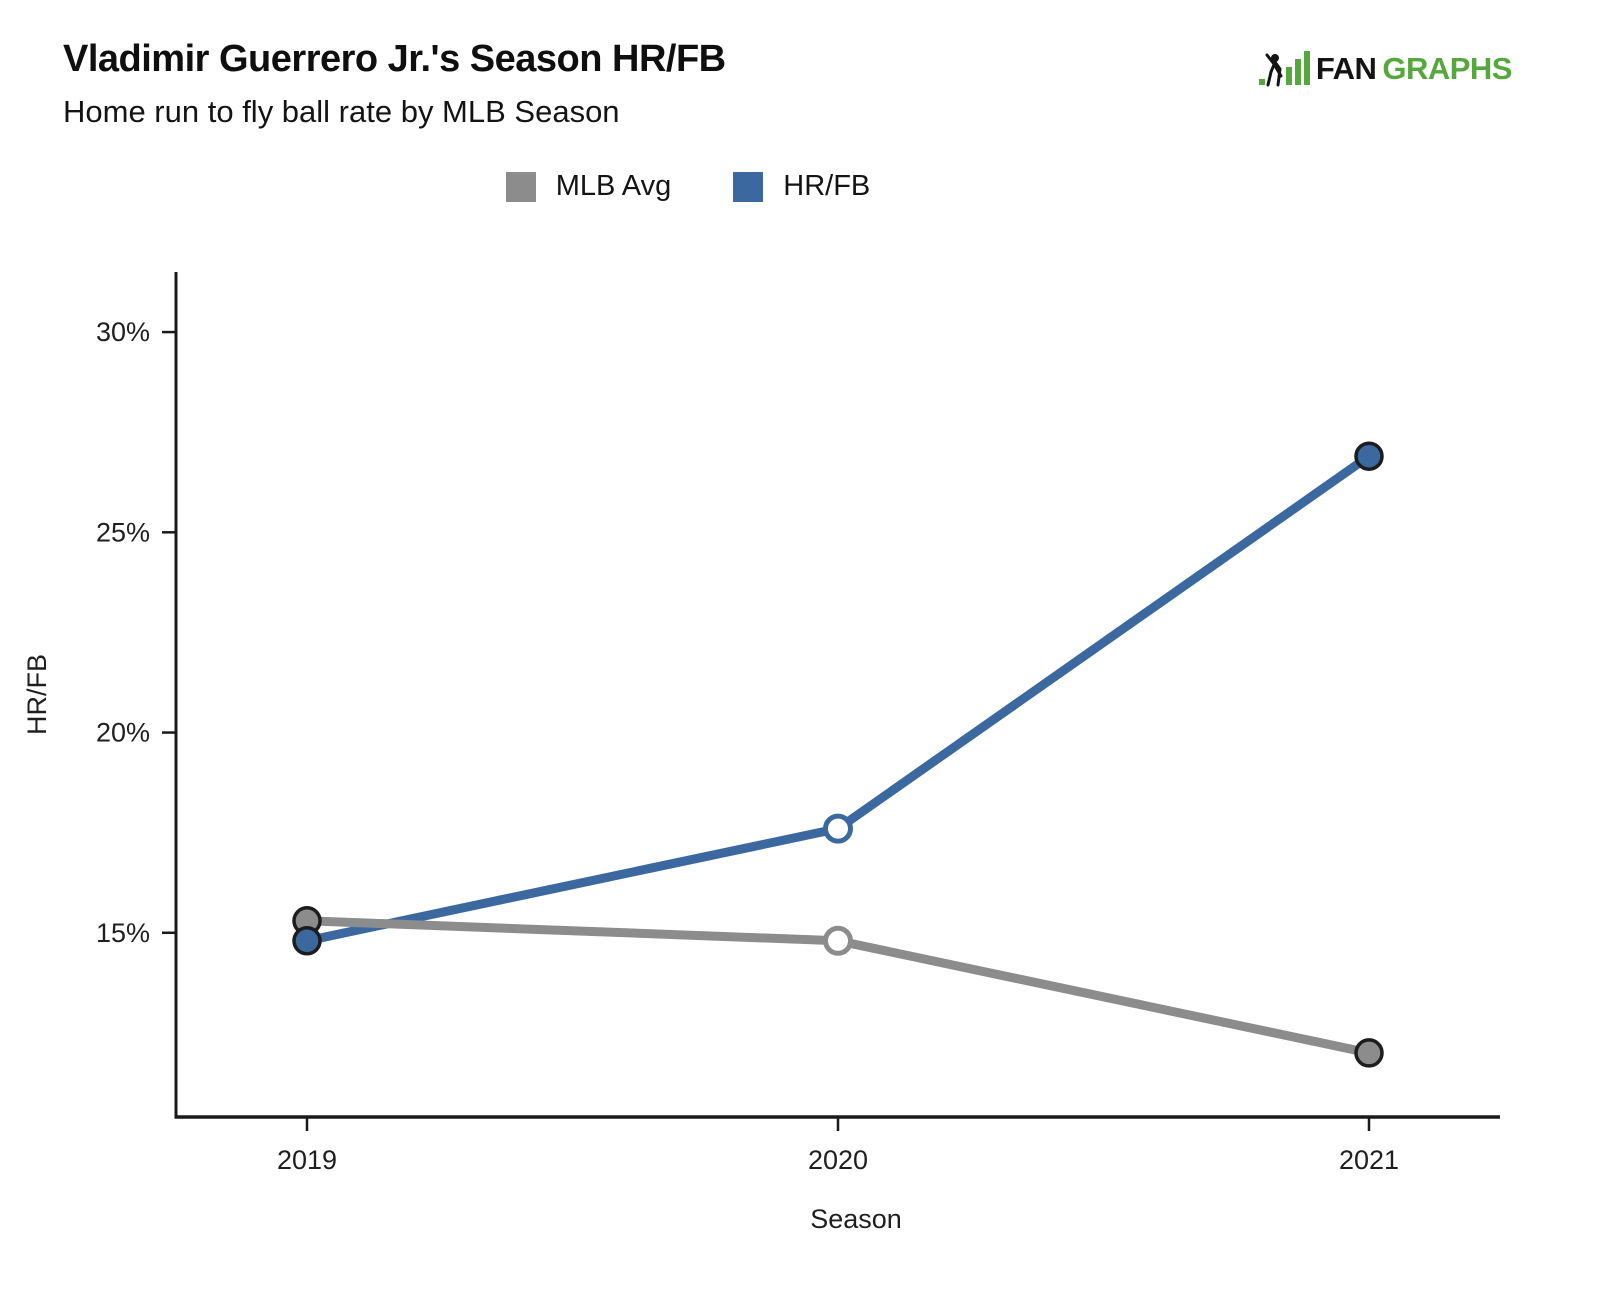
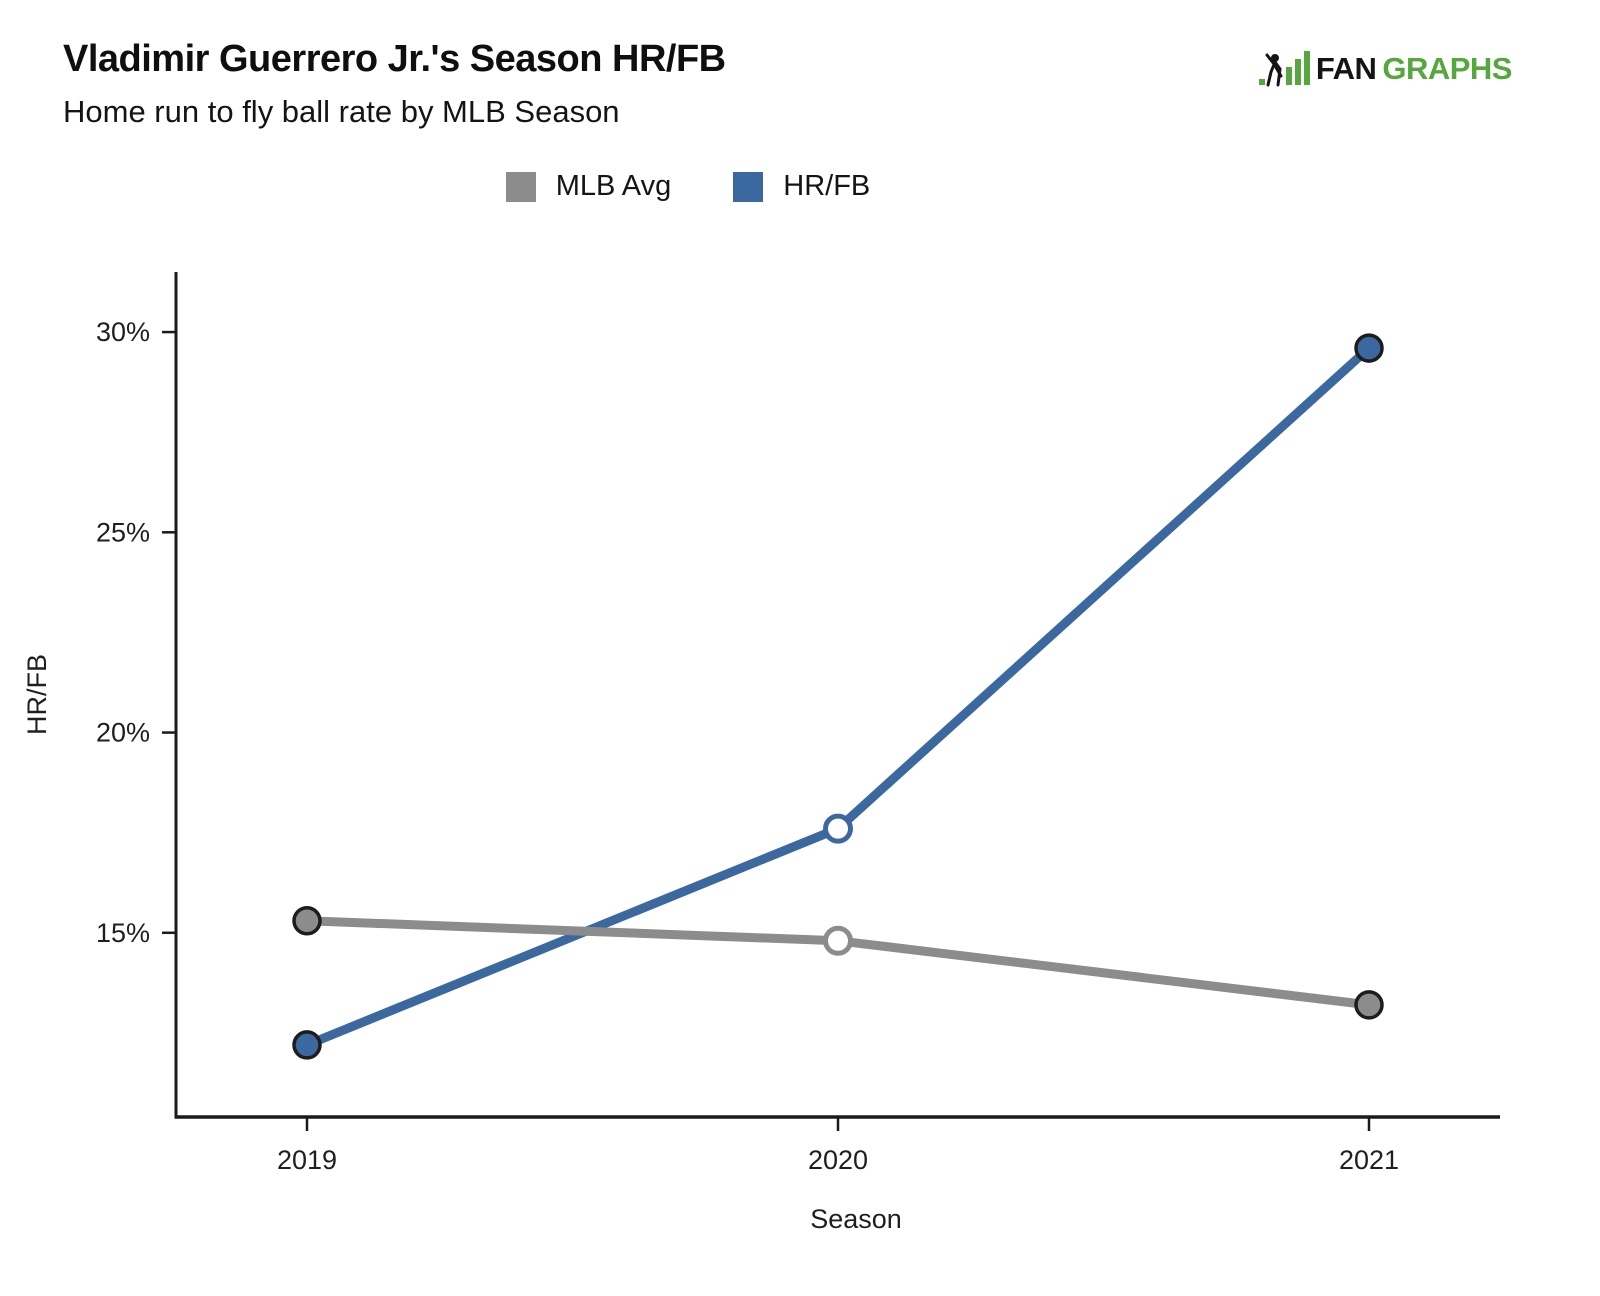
HR/FB/2019: 14.8% -> 12.2%
MLB Avg/2021: 12.0% -> 13.2%
HR/FB/2021: 26.9% -> 29.6%
